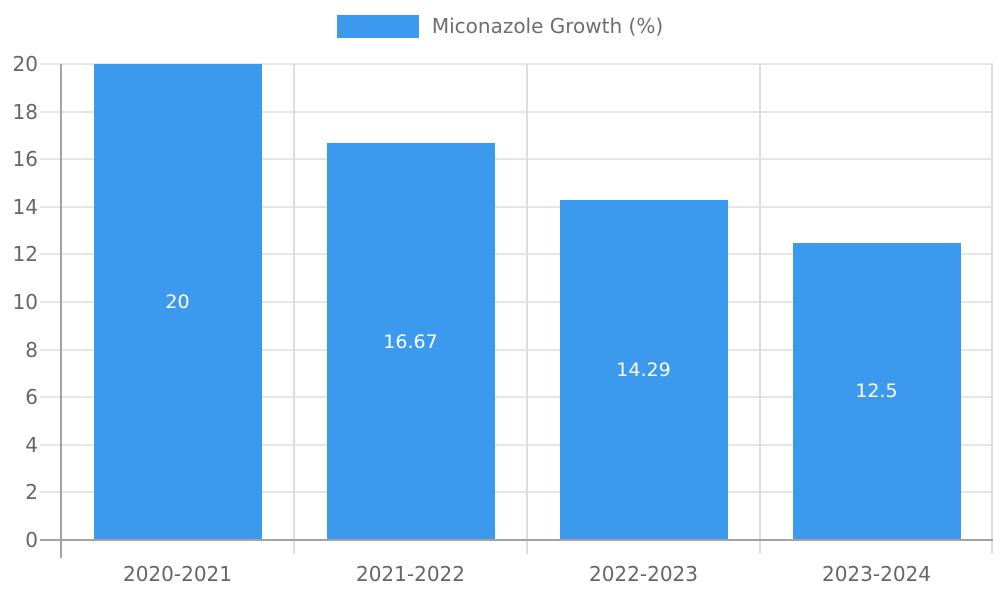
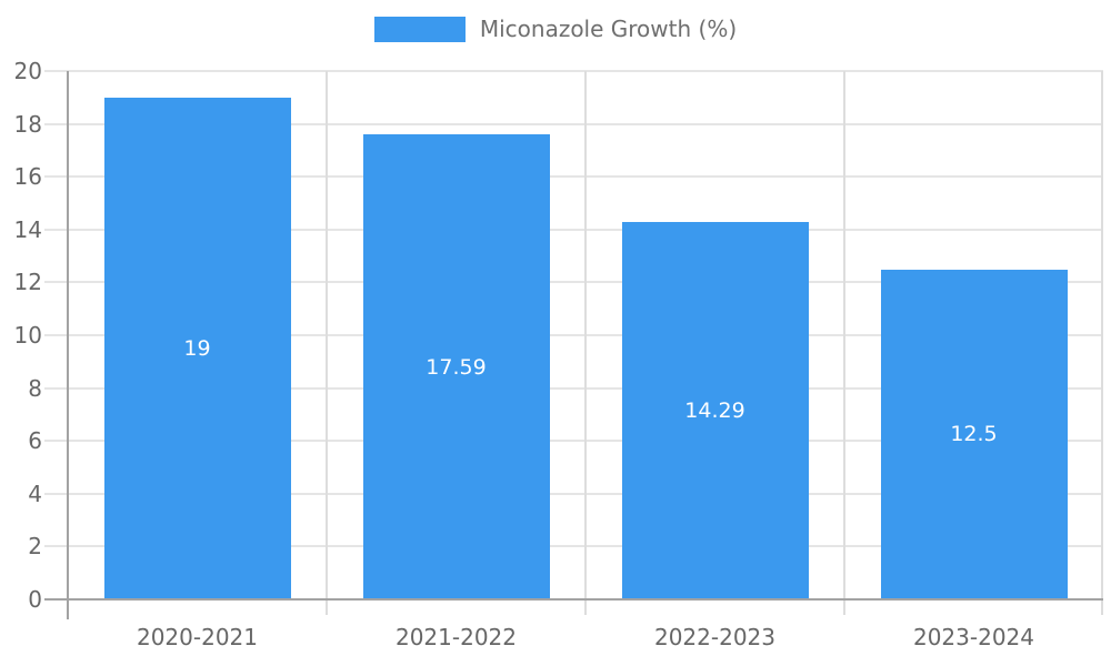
2020-2021: 20 -> 19
2021-2022: 16.67 -> 17.59
